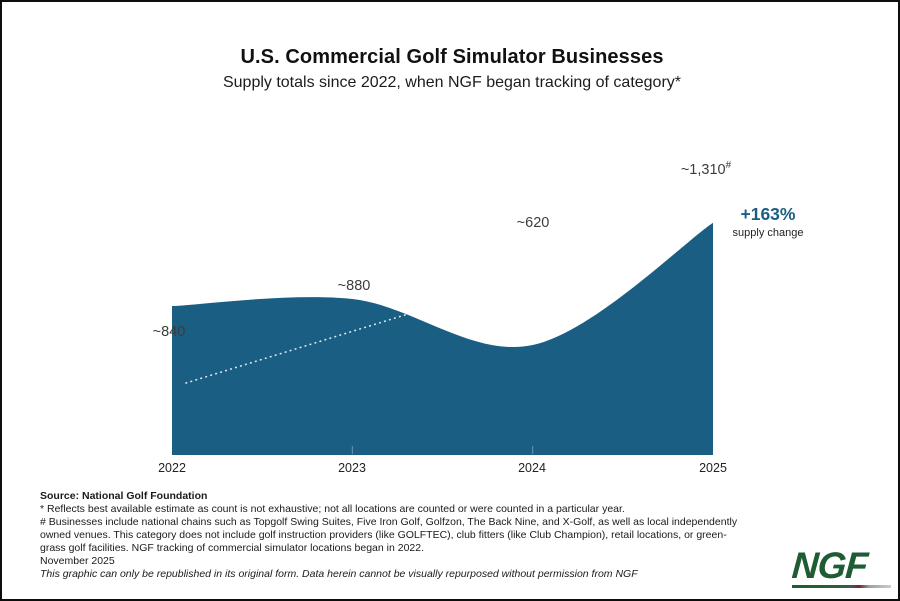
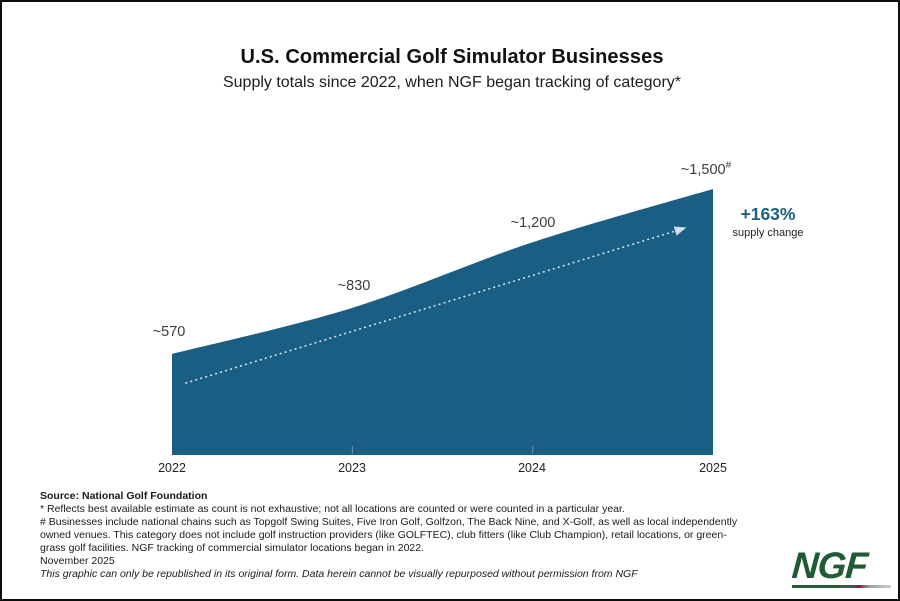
2022: 840 -> 570
2023: 880 -> 830
2024: 620 -> 1,200
2025: 1,310 -> 1,500
